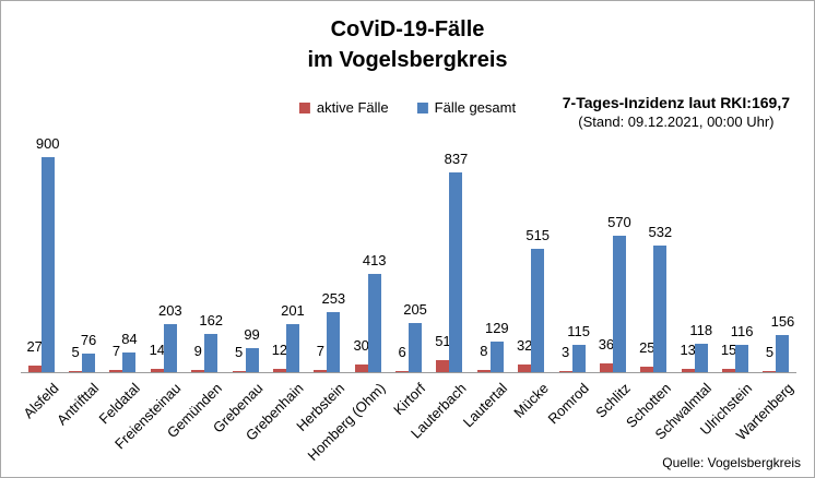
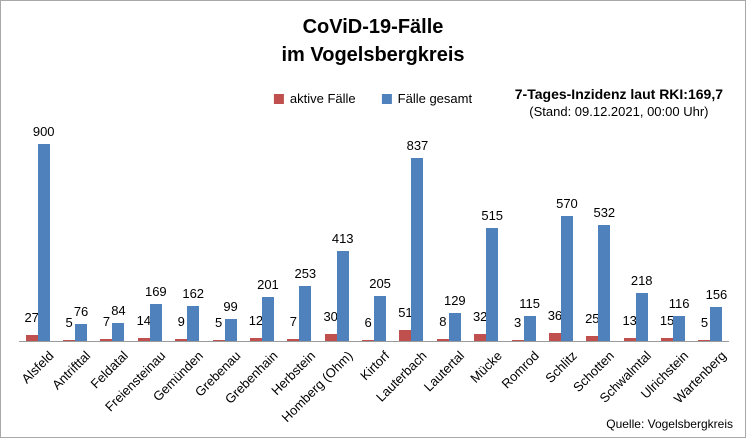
Fälle gesamt/Freiensteinau: 203 -> 169
Fälle gesamt/Schwalmtal: 118 -> 218
